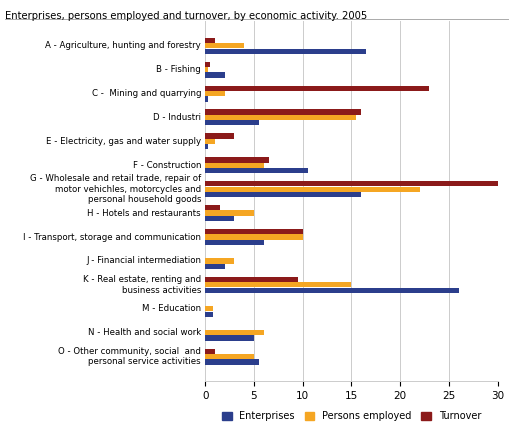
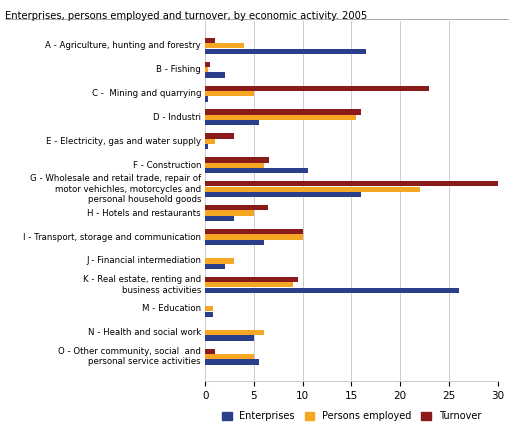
Persons employed/C - Mining and quarrying: 2.0 -> 5.0
Turnover/H - Hotels and restaurants: 1.5 -> 6.4
Persons employed/K - Real estate, renting and business activities: 15.0 -> 9.0
